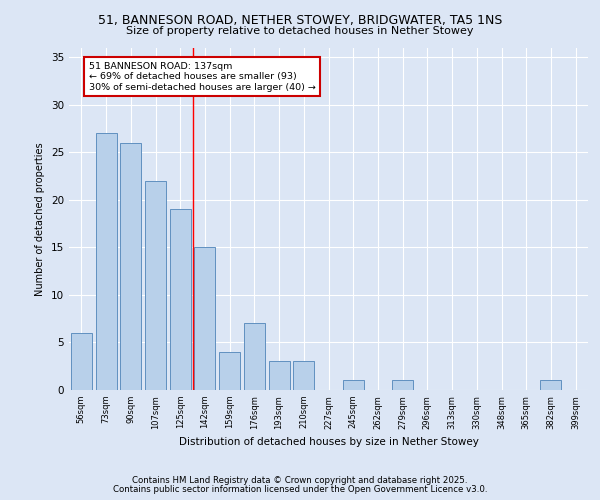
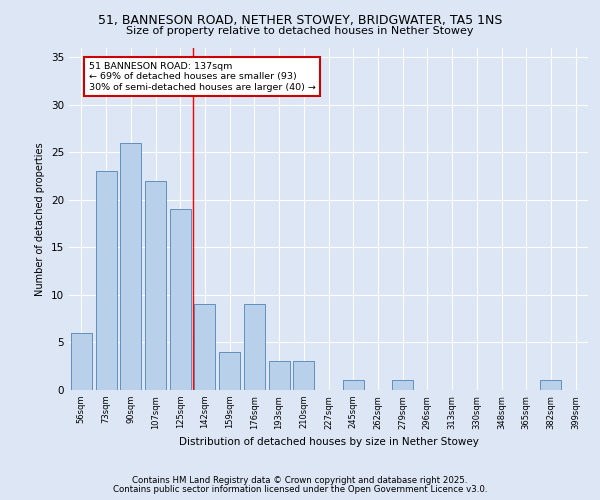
73sqm: 27 -> 23
142sqm: 15 -> 9
176sqm: 7 -> 9
